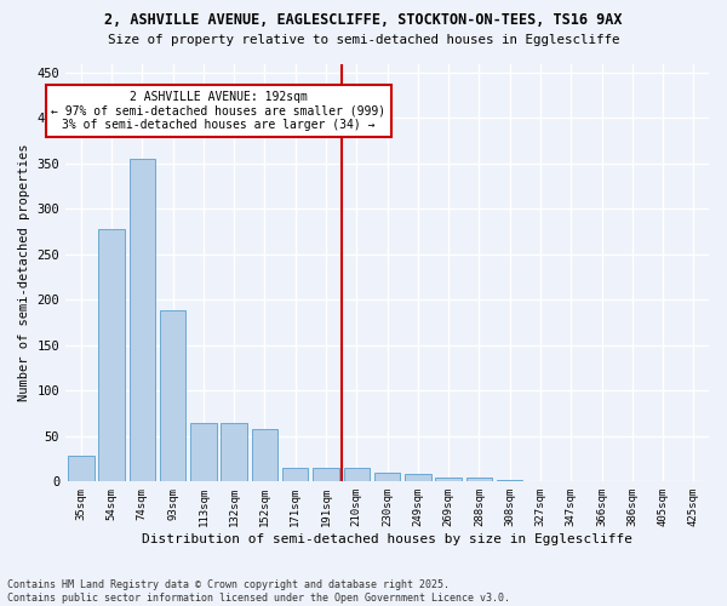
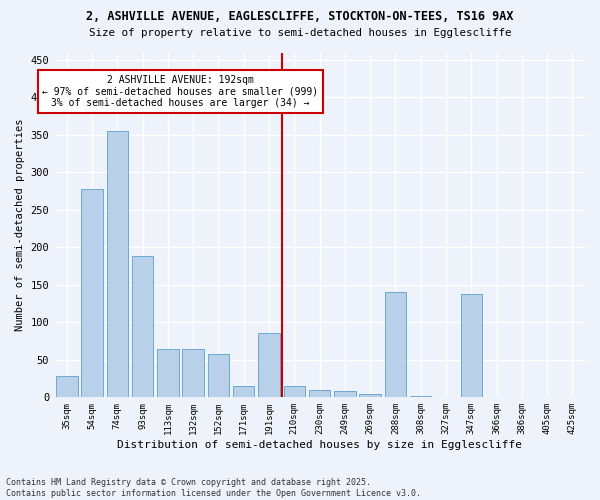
191sqm: 15 -> 86
288sqm: 5 -> 140
347sqm: 1 -> 138
